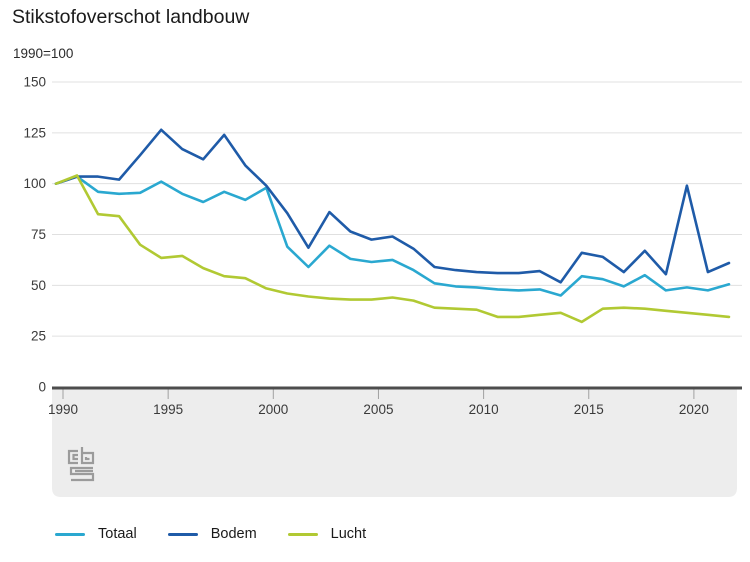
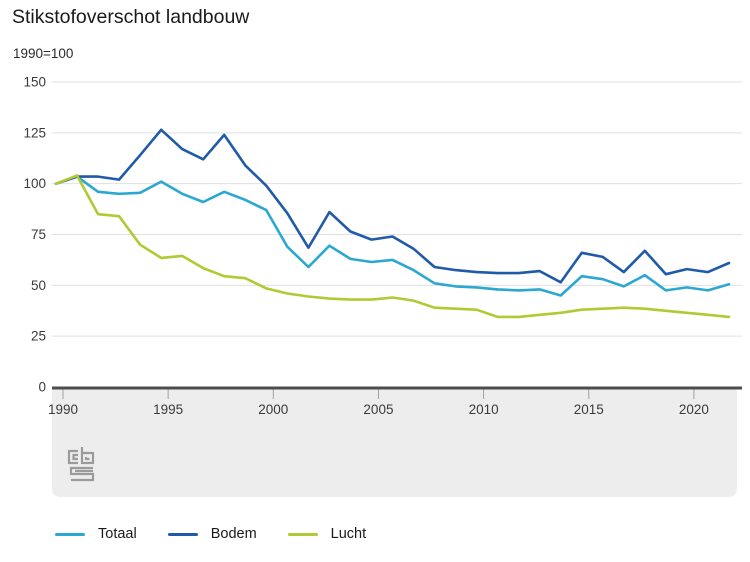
Totaal/2000: 98 -> 87
Lucht/2015: 32 -> 38
Bodem/2020: 99 -> 58
